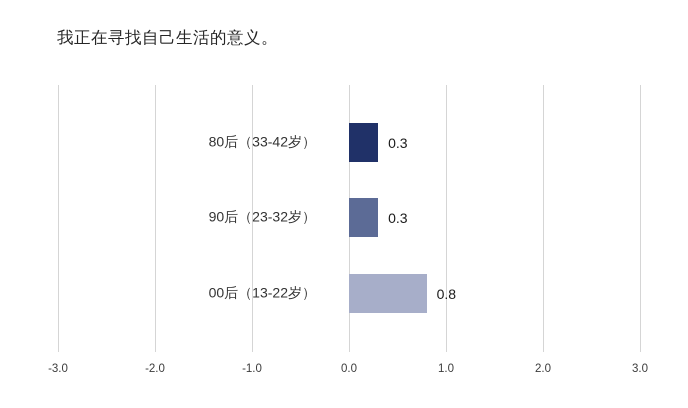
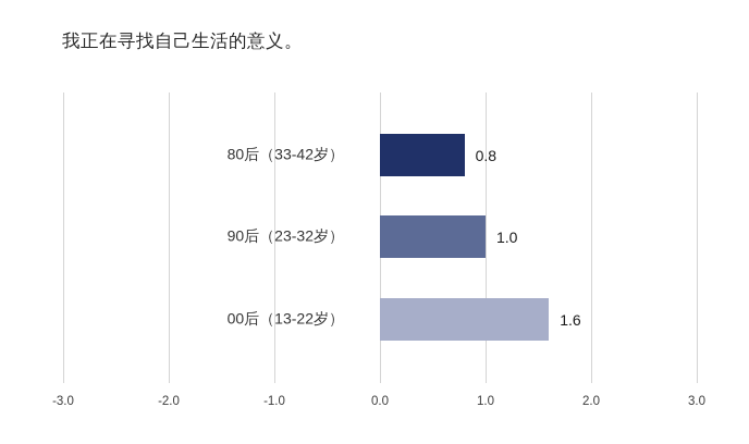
80后（33-42岁）: 0.3 -> 0.8
90后（23-32岁）: 0.3 -> 1.0
00后（13-22岁）: 0.8 -> 1.6
